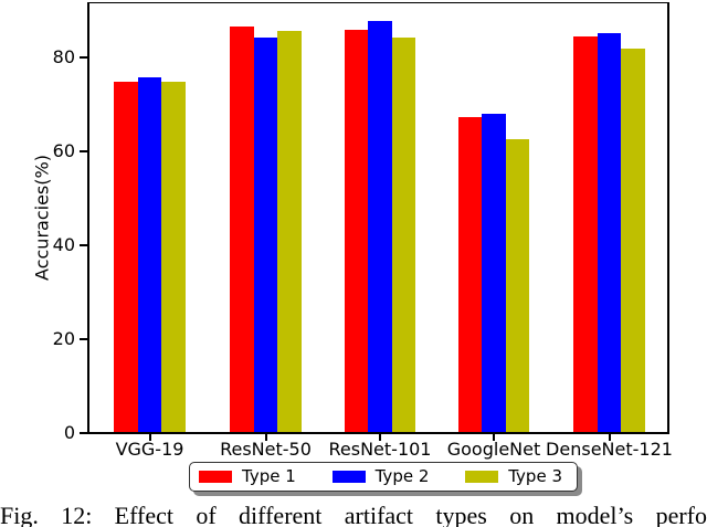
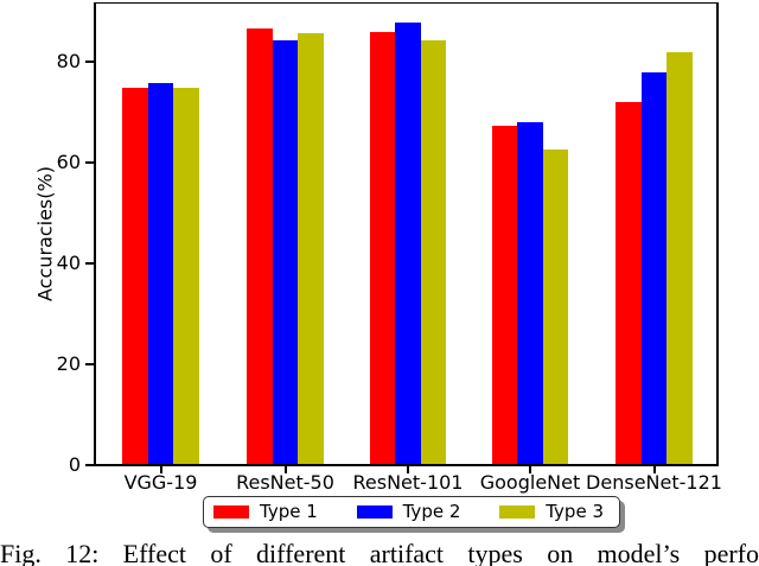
Type 1/DenseNet-121: 84 -> 72
Type 2/DenseNet-121: 85 -> 78
